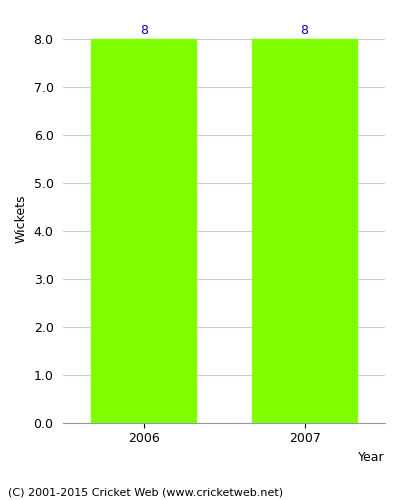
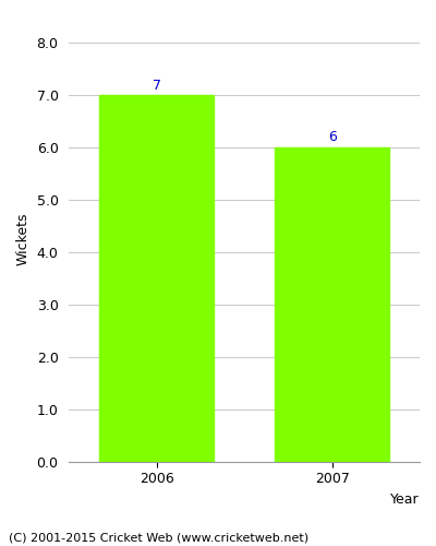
2006: 8 -> 7
2007: 8 -> 6
